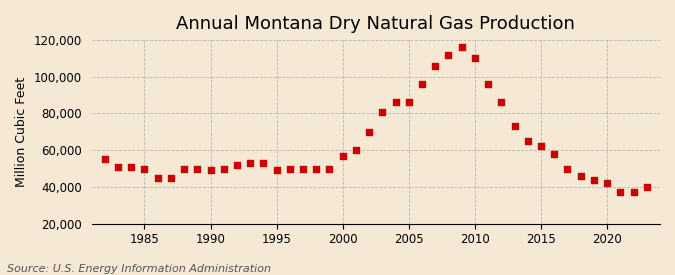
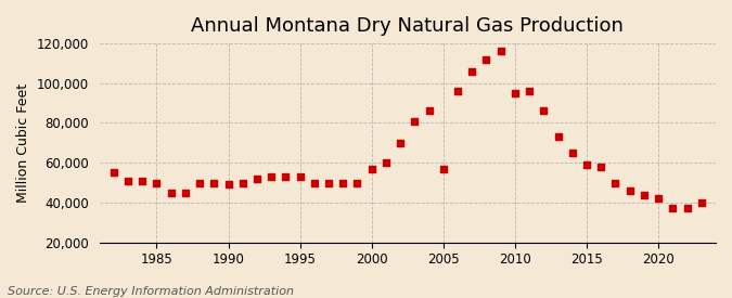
1995: 49,000 -> 53,000
2005: 86,000 -> 57,000
2010: 110,000 -> 95,000
2015: 62,000 -> 59,000
